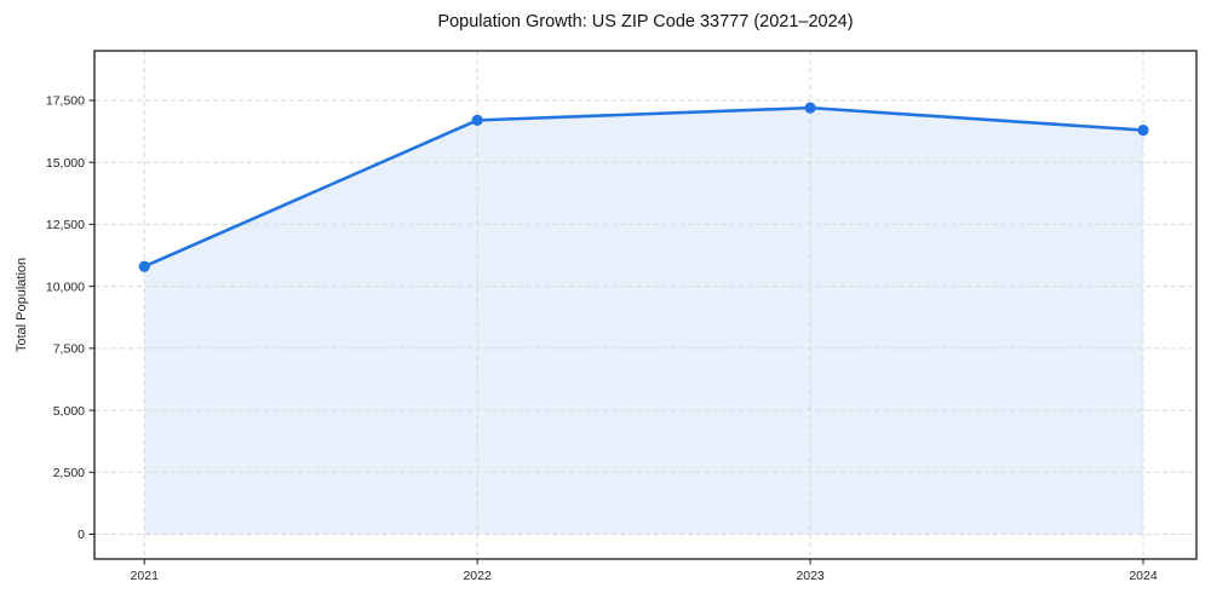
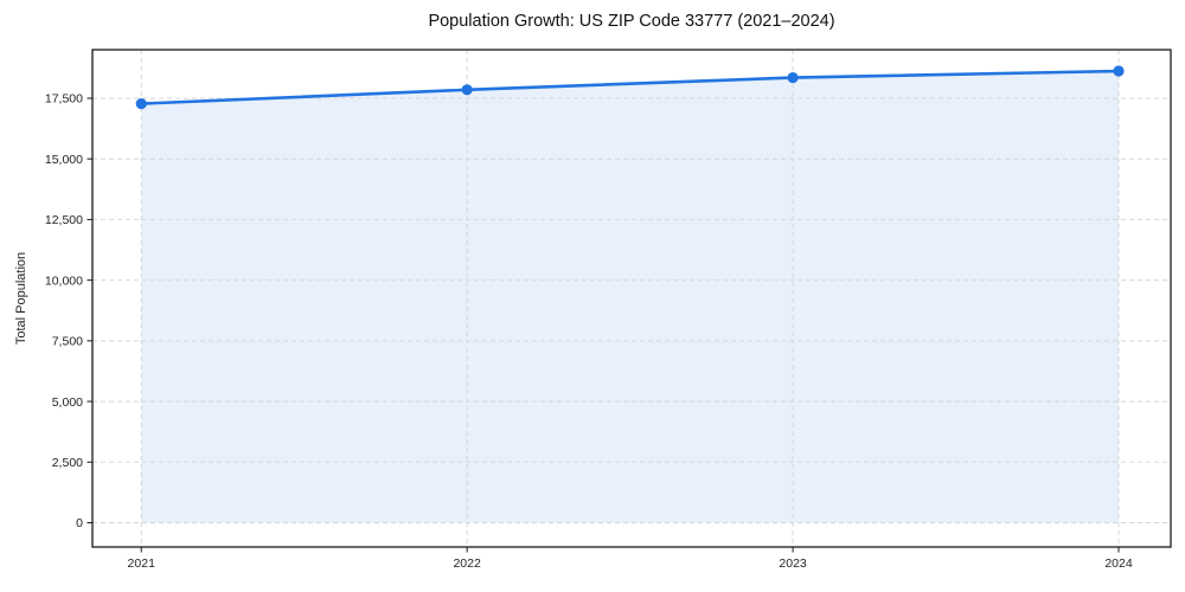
2021: 10800 -> 17300
2022: 16700 -> 17800
2023: 17200 -> 18400
2024: 16300 -> 18600
